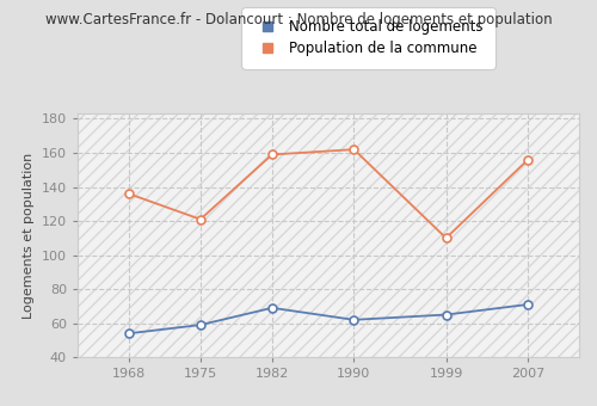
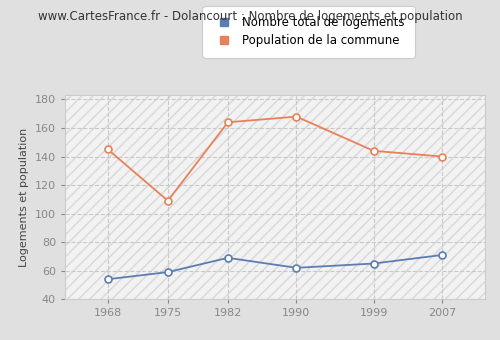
Population de la commune/1968: 136 -> 145
Population de la commune/1975: 121 -> 109
Population de la commune/1982: 159 -> 164
Population de la commune/1990: 162 -> 168
Population de la commune/1999: 110 -> 144
Population de la commune/2007: 156 -> 140
